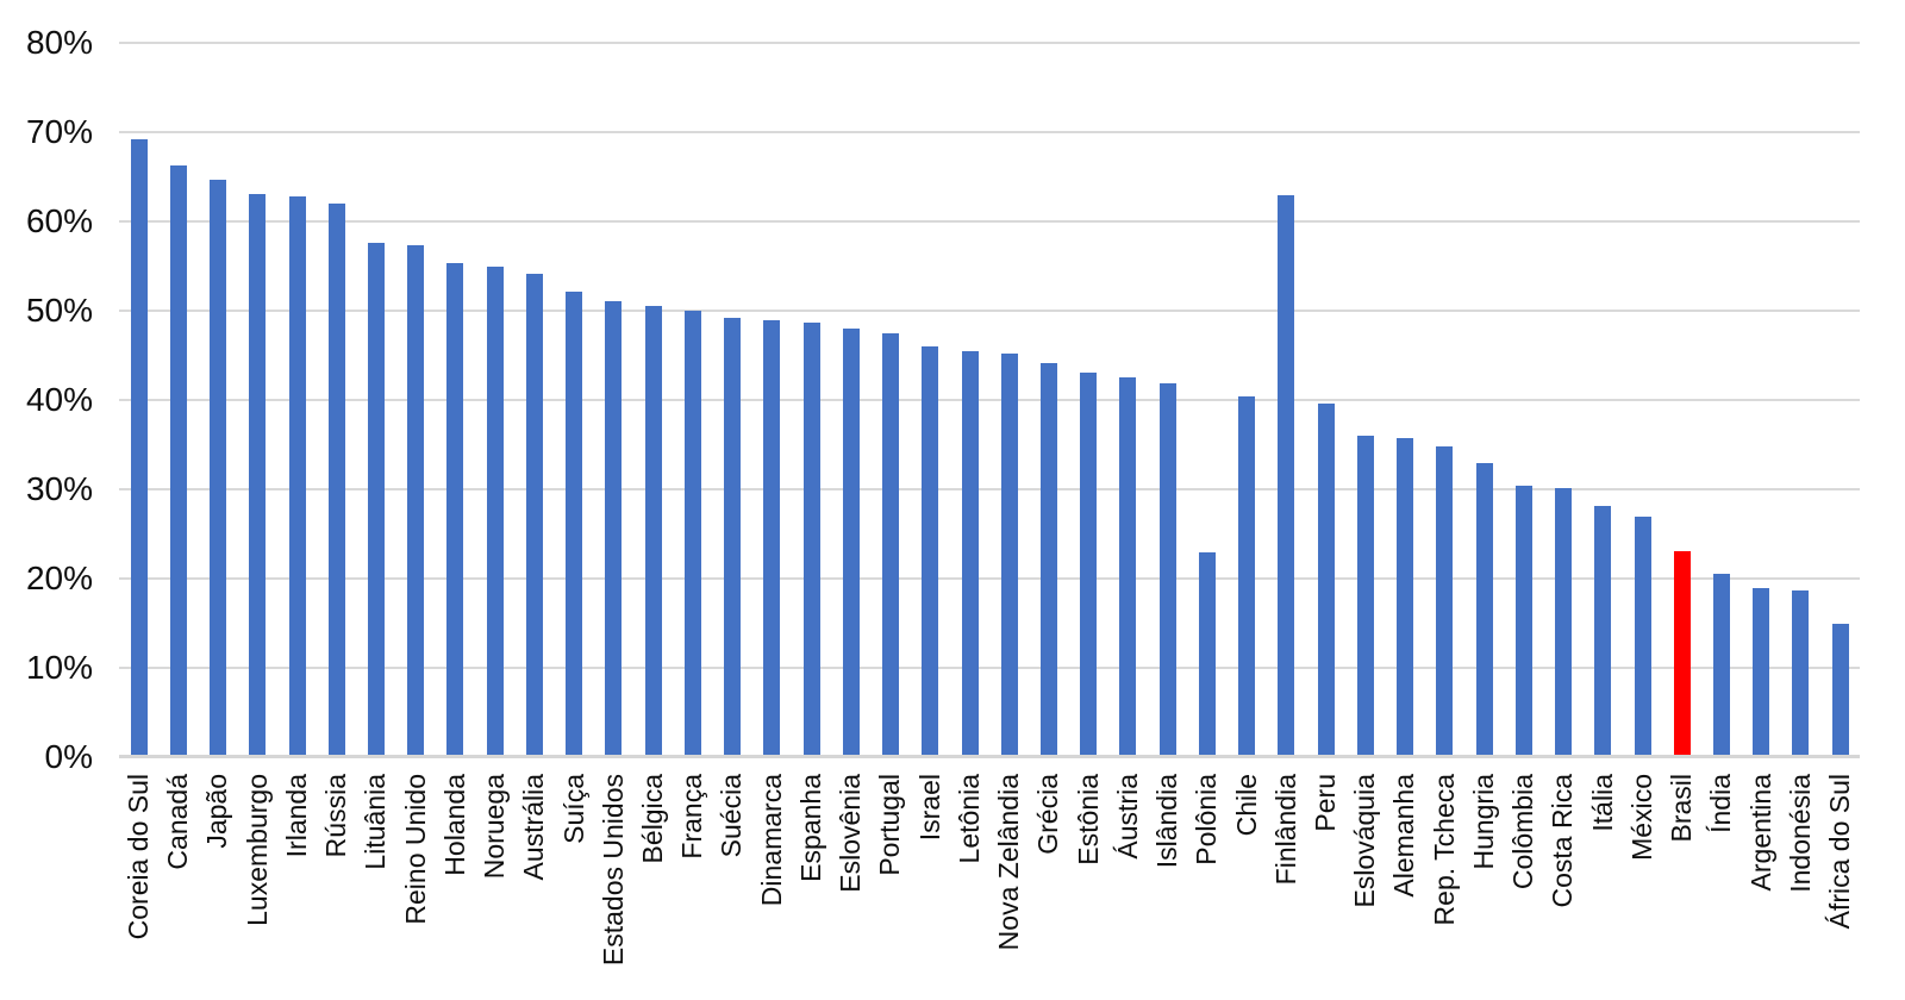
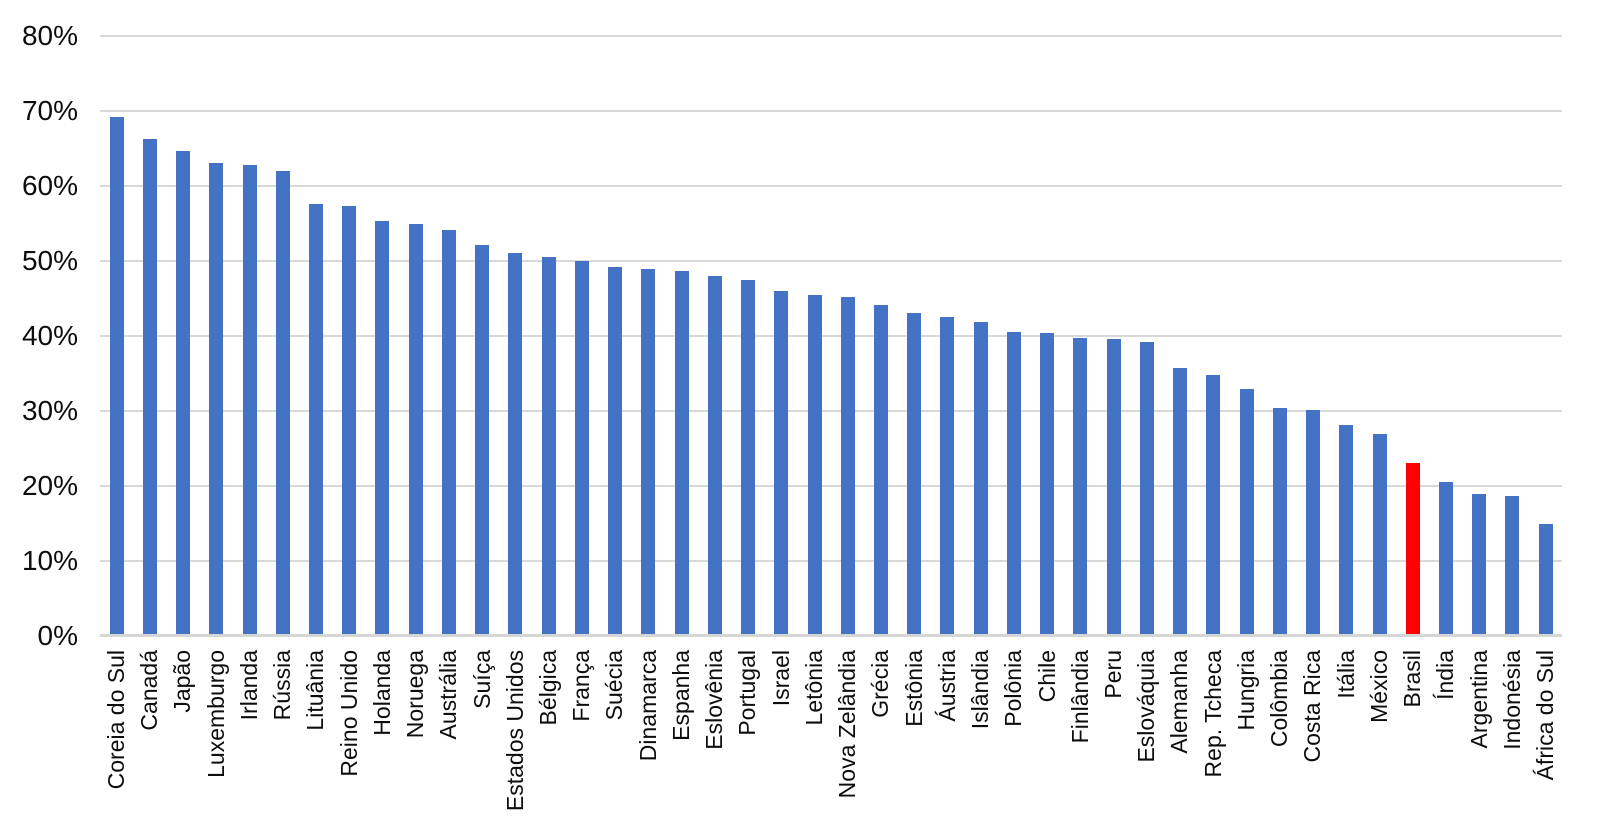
Polônia: 23% -> 41%
Finlândia: 63% -> 40%
Eslováquia: 36% -> 39%
